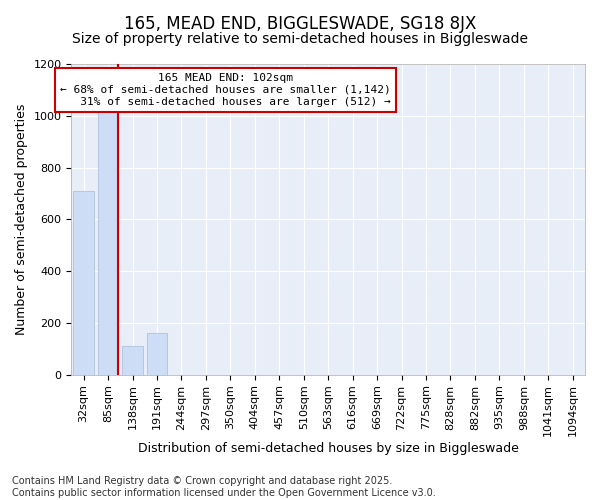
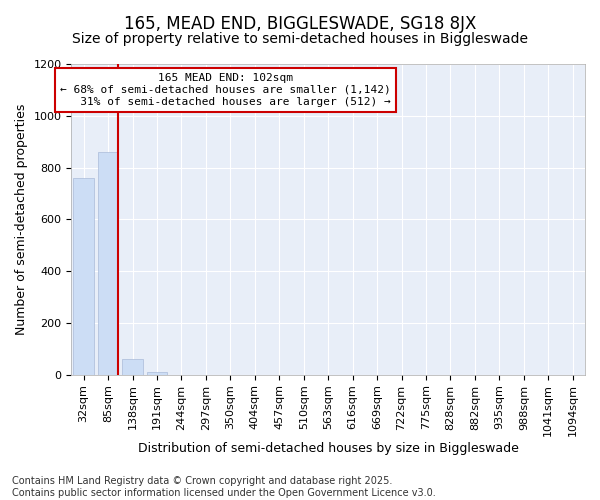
32sqm: 710 -> 760
85sqm: 1020 -> 860
138sqm: 110 -> 60
191sqm: 160 -> 10
